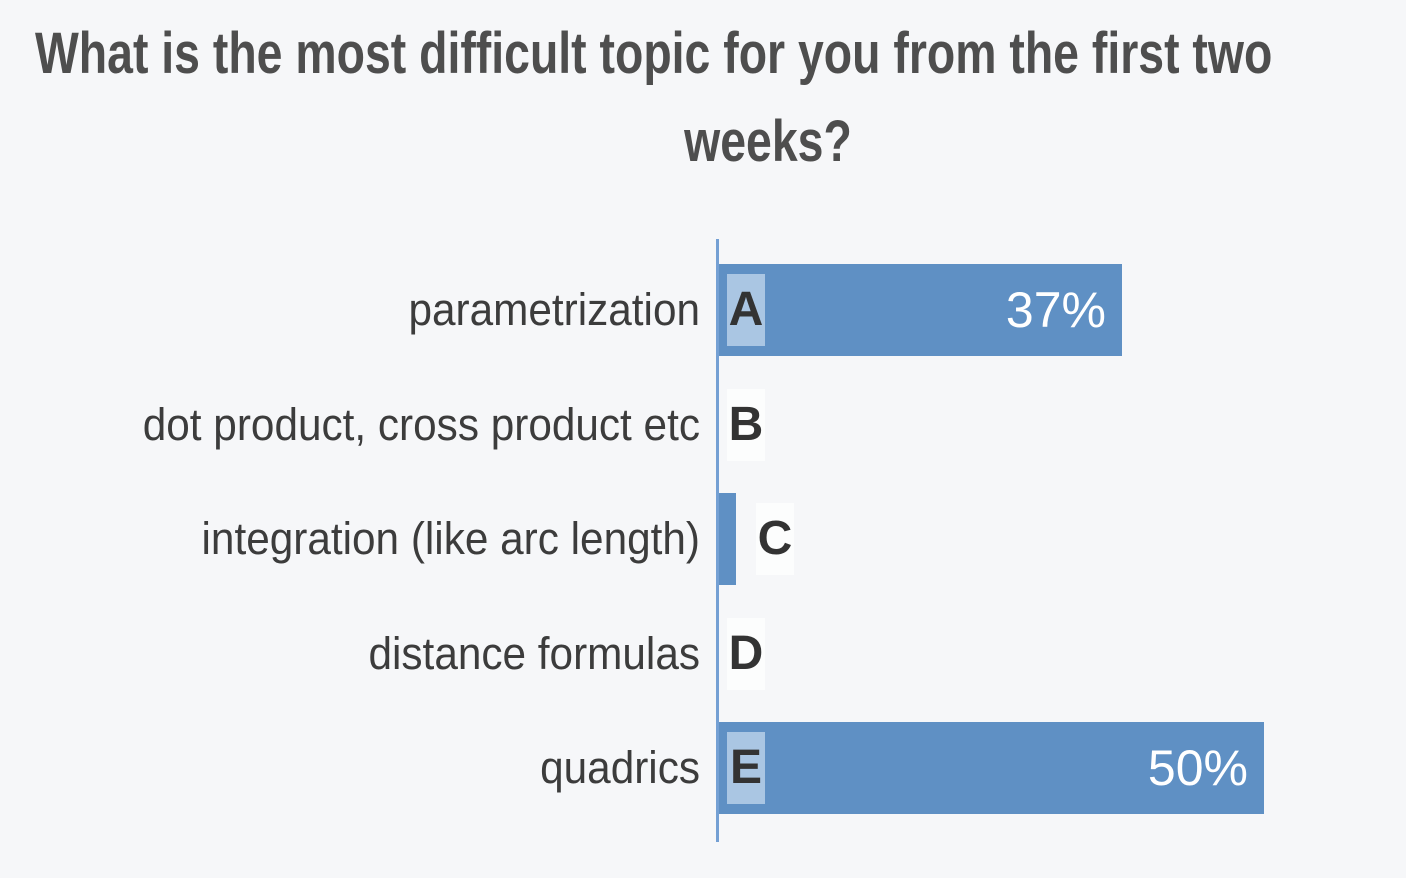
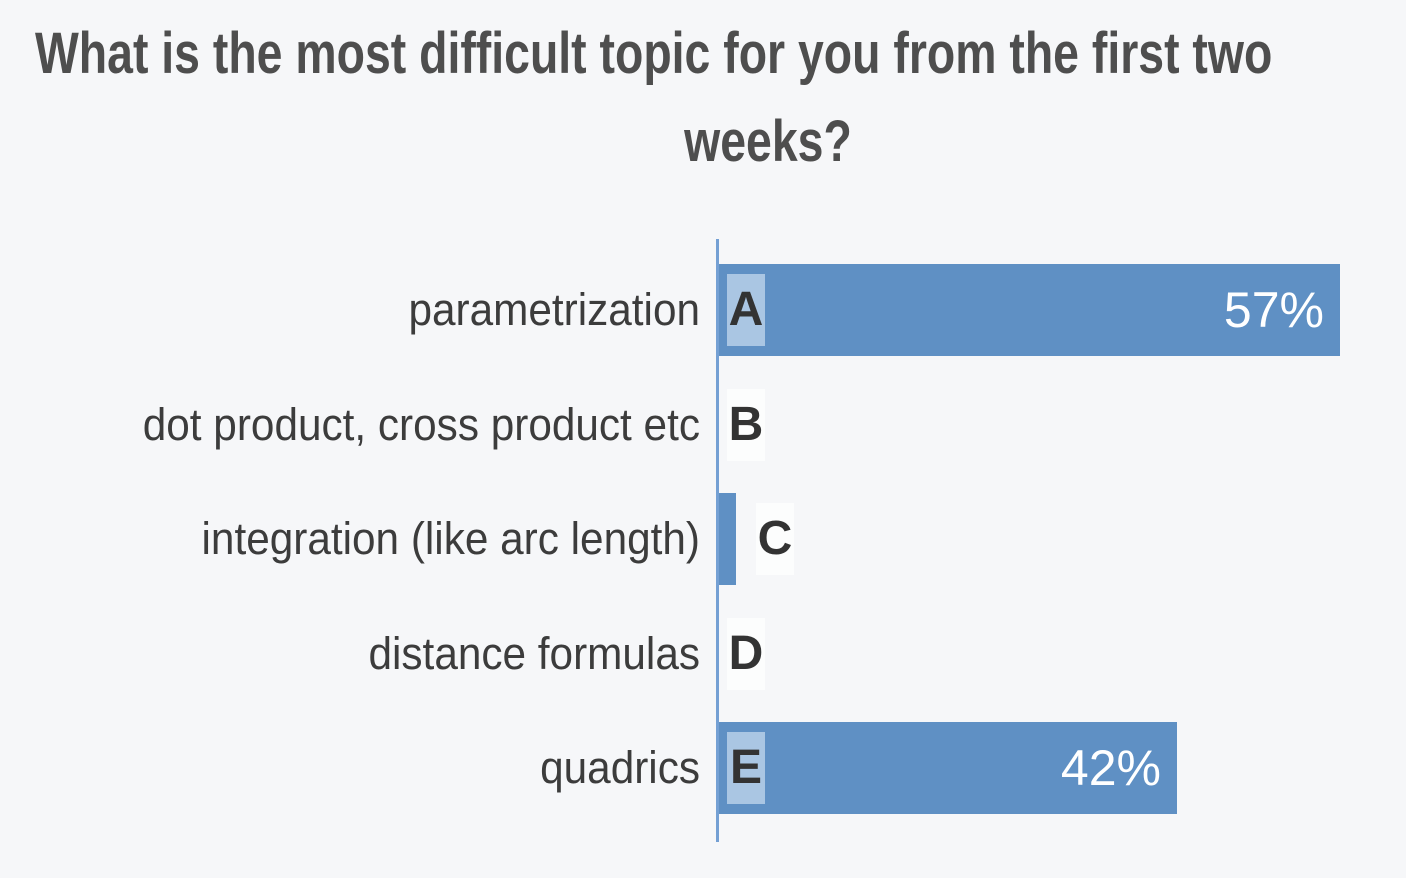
parametrization: 37% -> 57%
quadrics: 50% -> 42%
